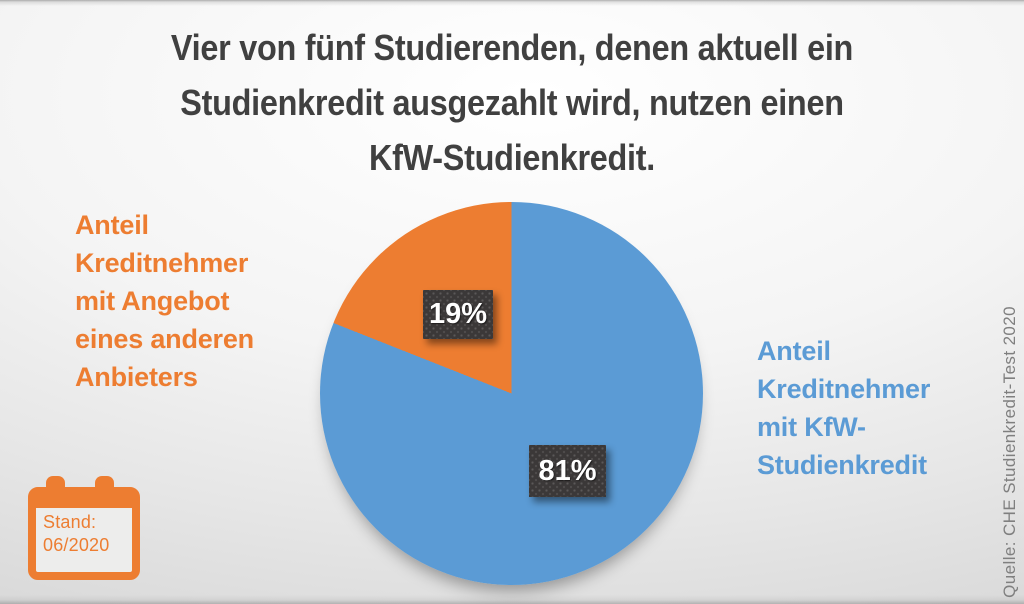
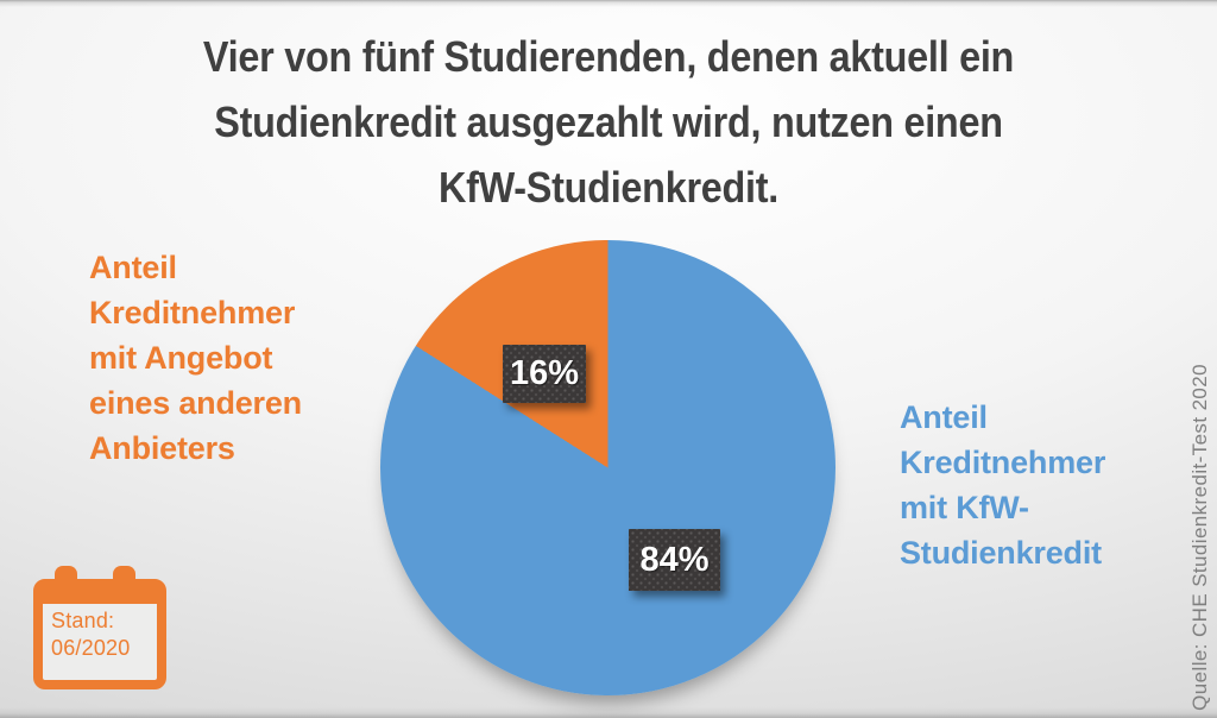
Anteil Kreditnehmer mit KfW-Studienkredit: 81% -> 84%
Anteil Kreditnehmer mit Angebot eines anderen Anbieters: 19% -> 16%
